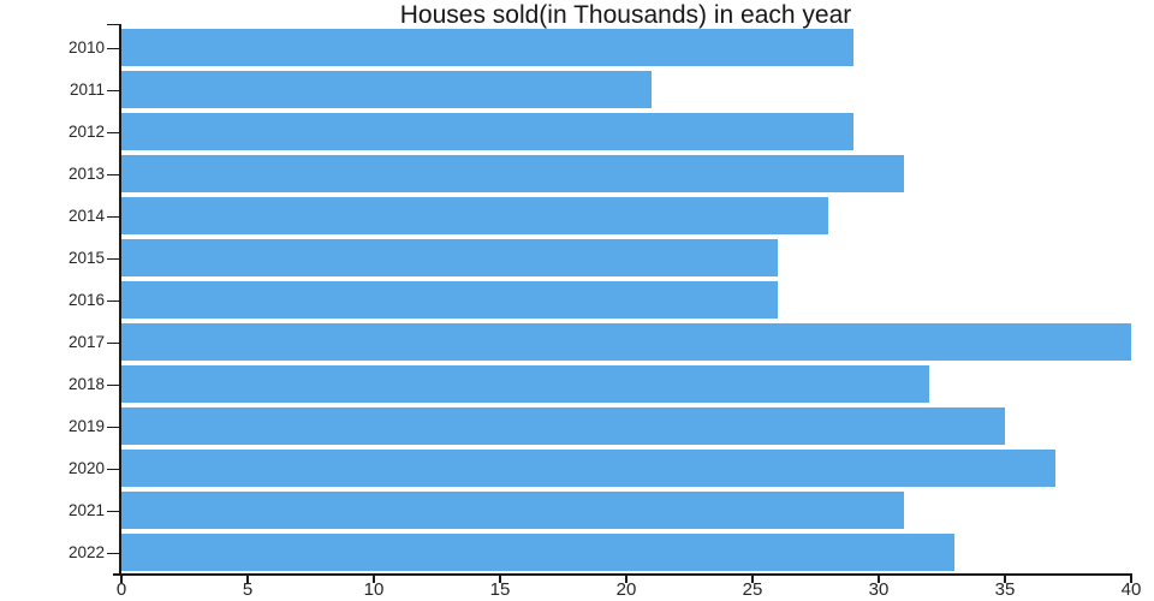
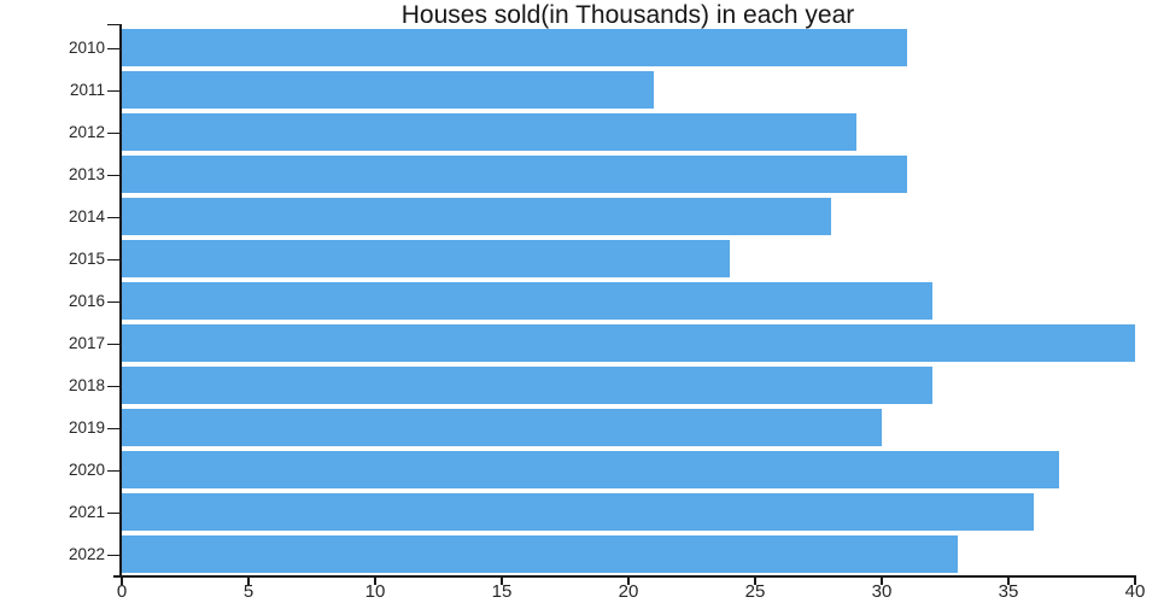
2010: 29 -> 31
2015: 26 -> 24
2016: 26 -> 32
2019: 35 -> 30
2021: 31 -> 36
